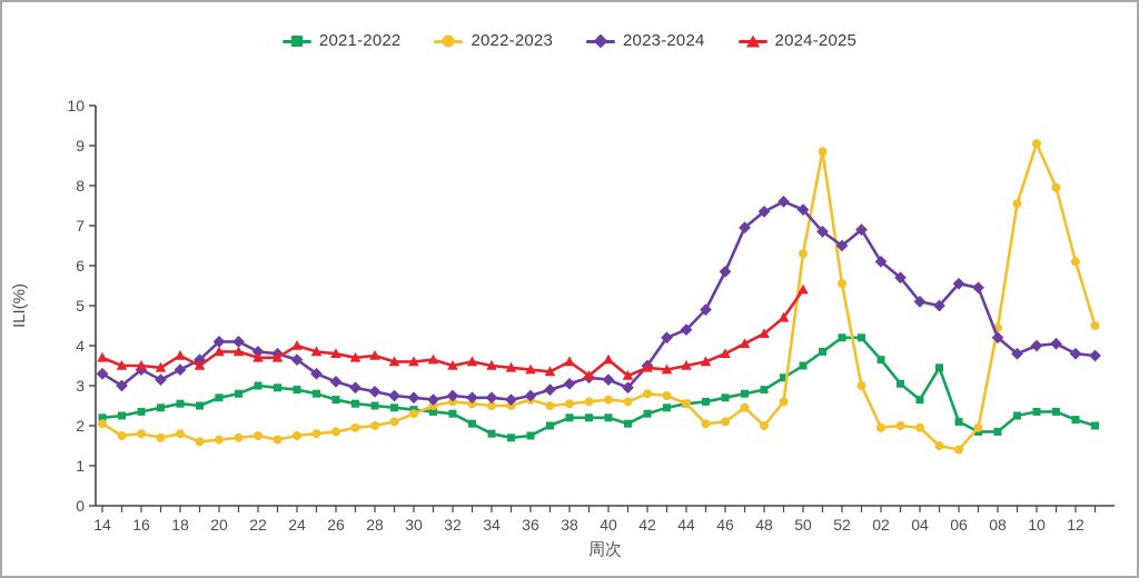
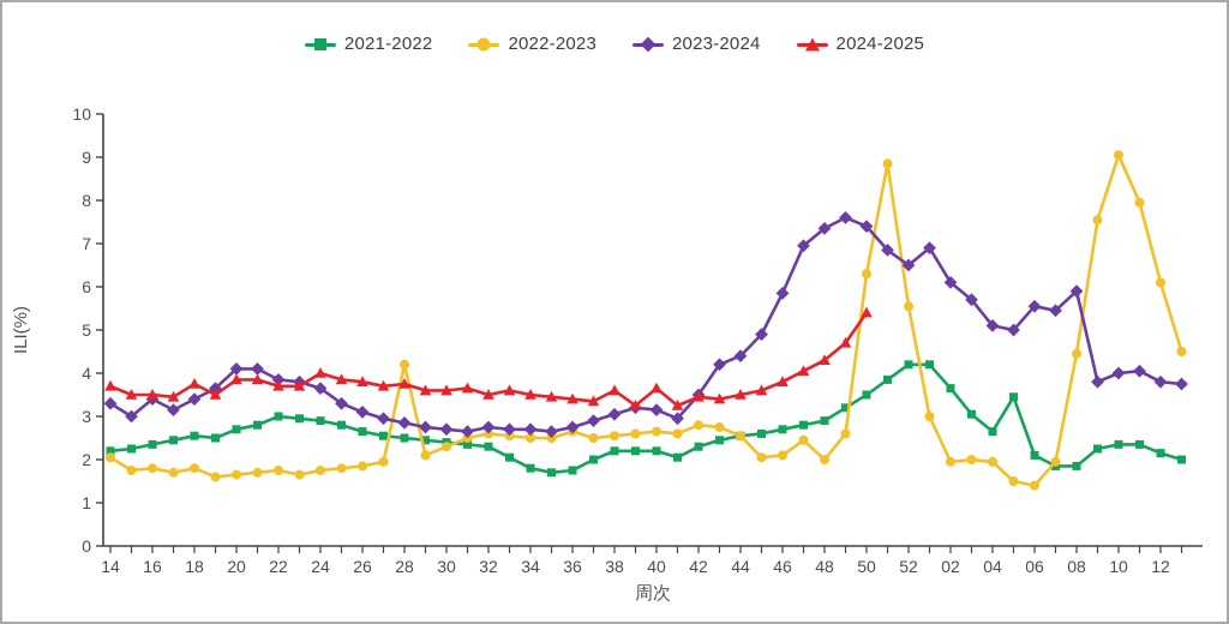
2022-2023/28: 2.0 -> 4.2
2023-2024/08: 4.2 -> 5.9
